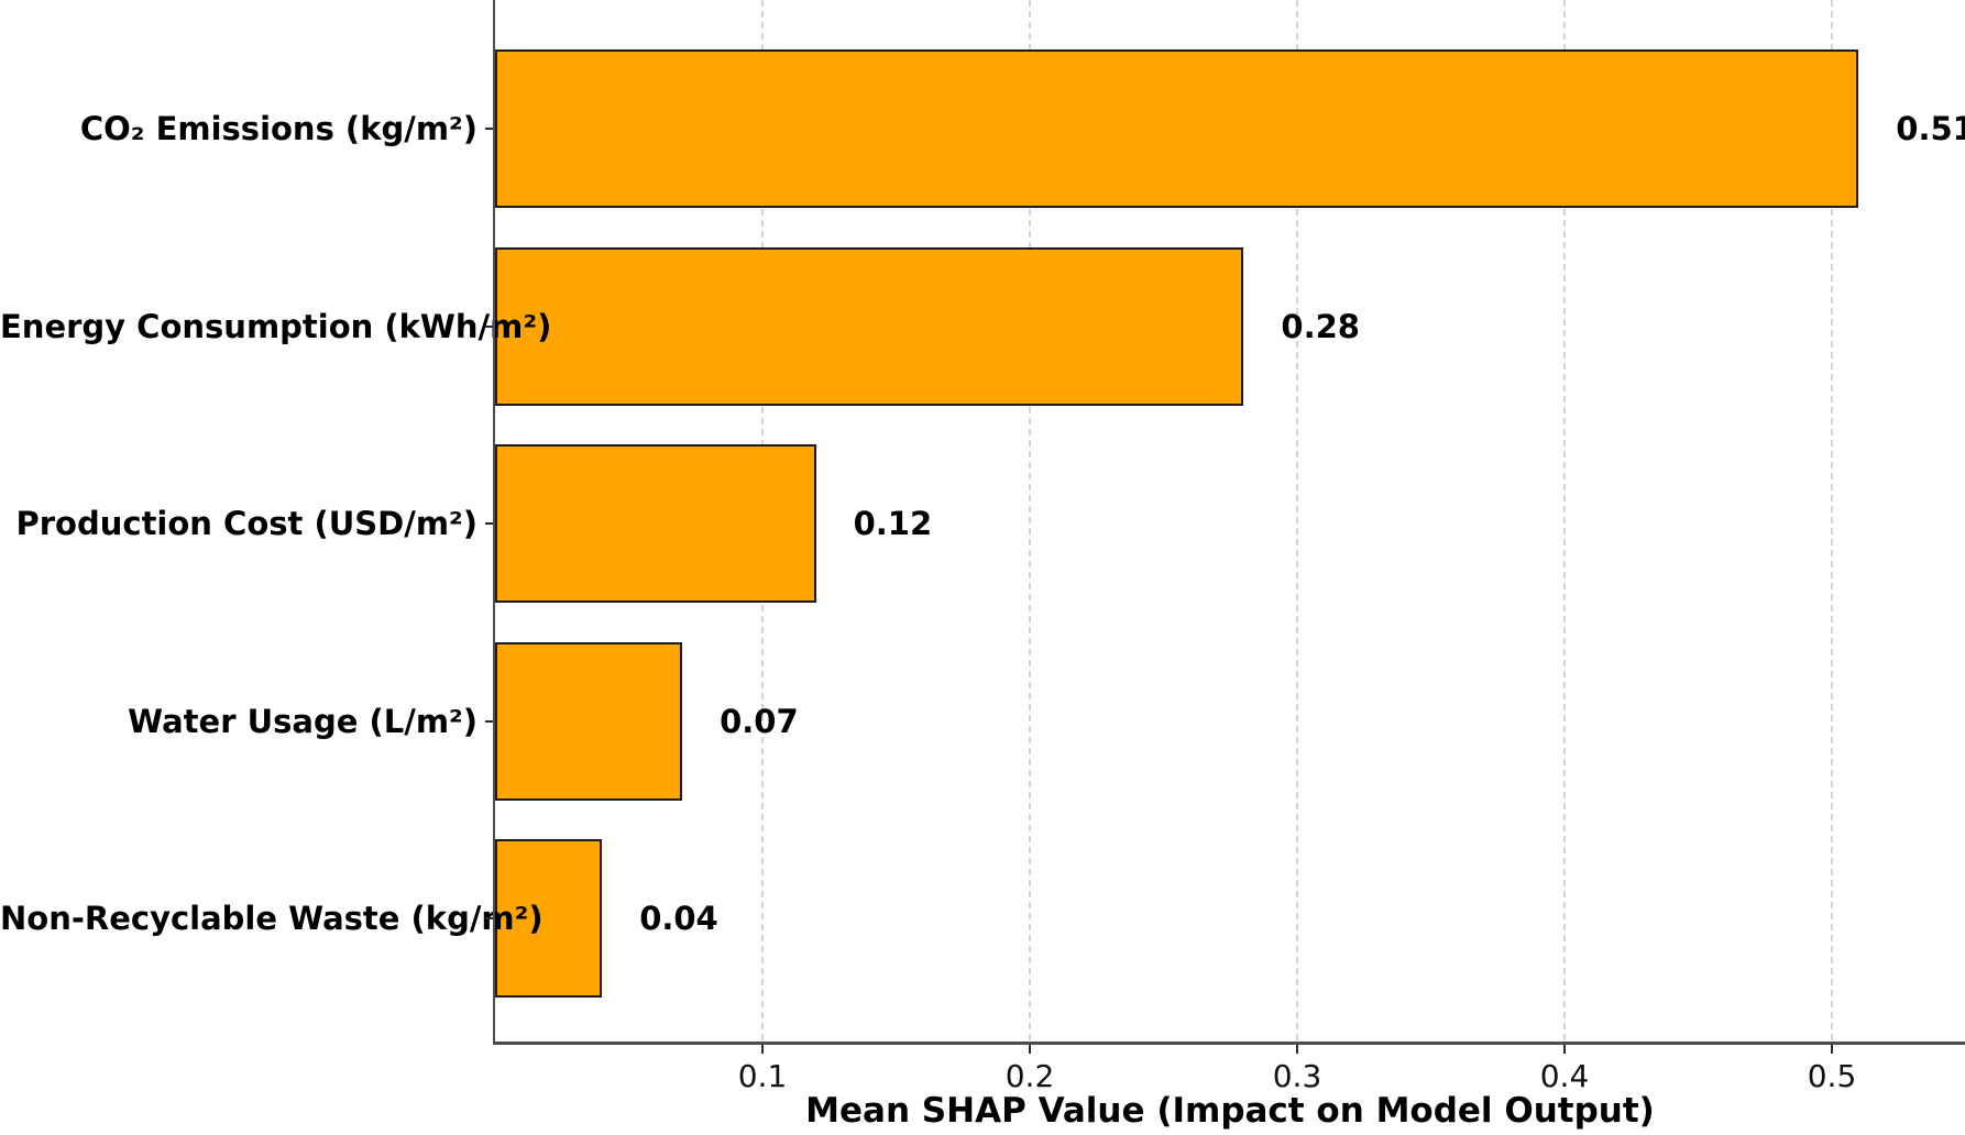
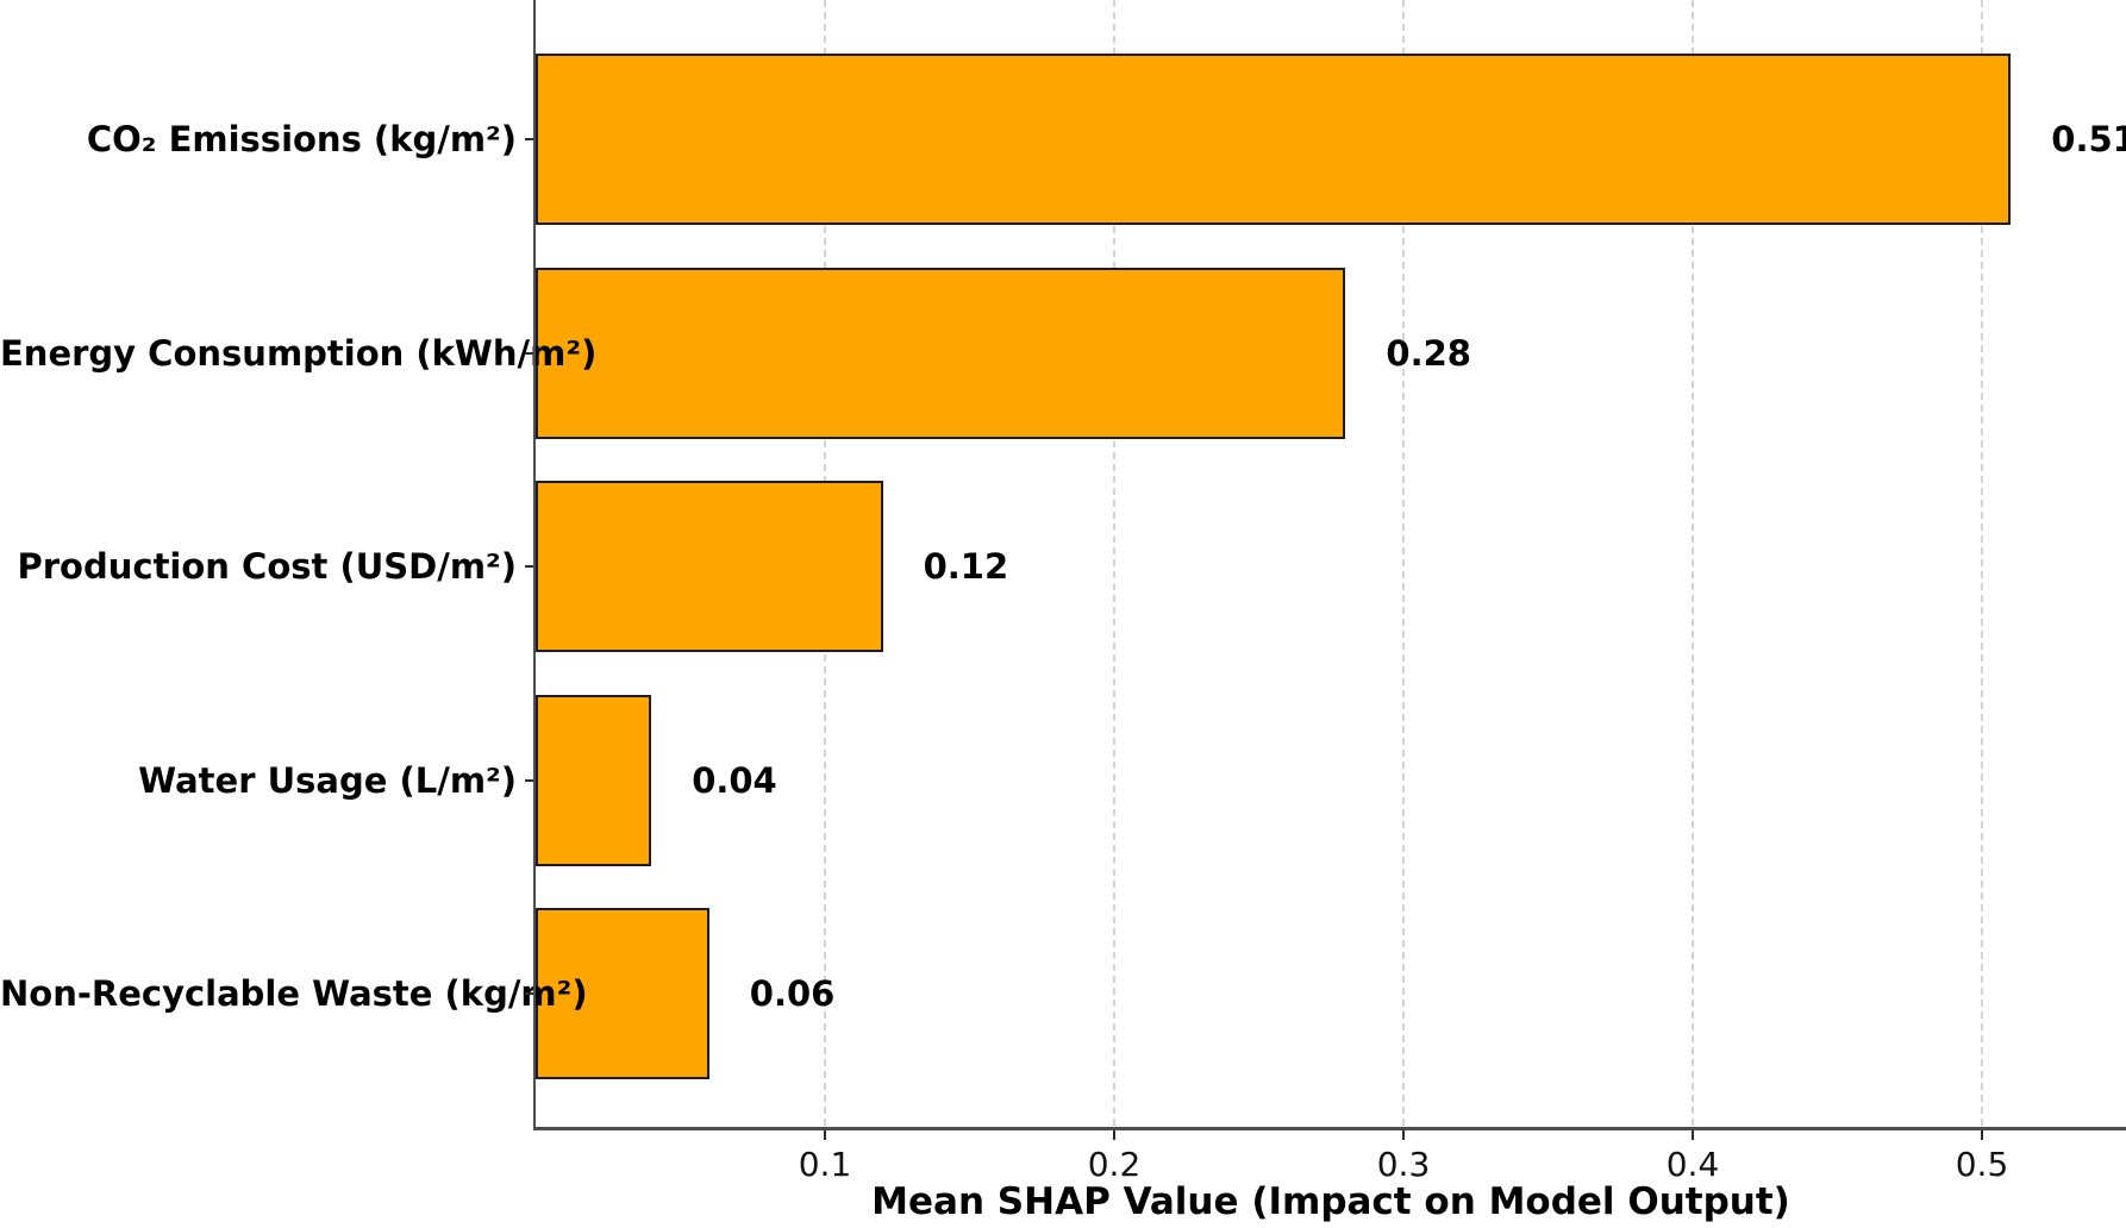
Water Usage (L/m²): 0.07 -> 0.04
Non-Recyclable Waste (kg/m²): 0.04 -> 0.06
